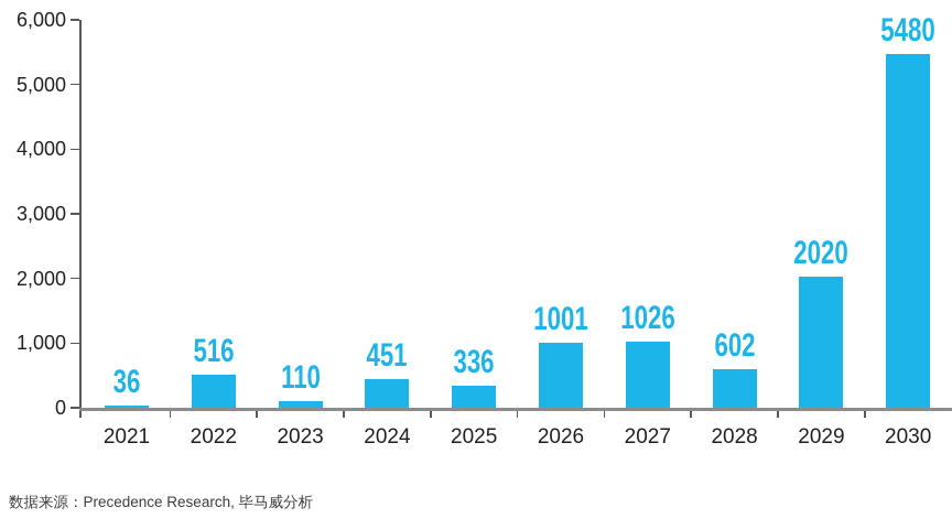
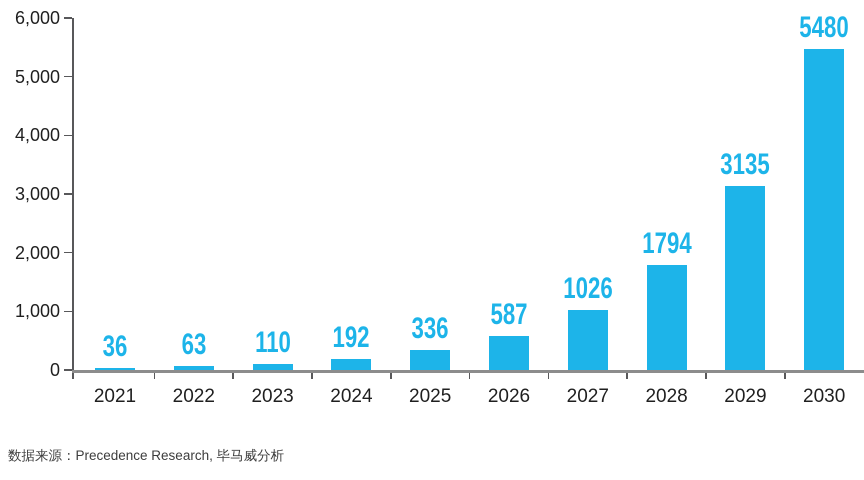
2022: 516 -> 63
2024: 451 -> 192
2026: 1001 -> 587
2028: 602 -> 1794
2029: 2020 -> 3135
